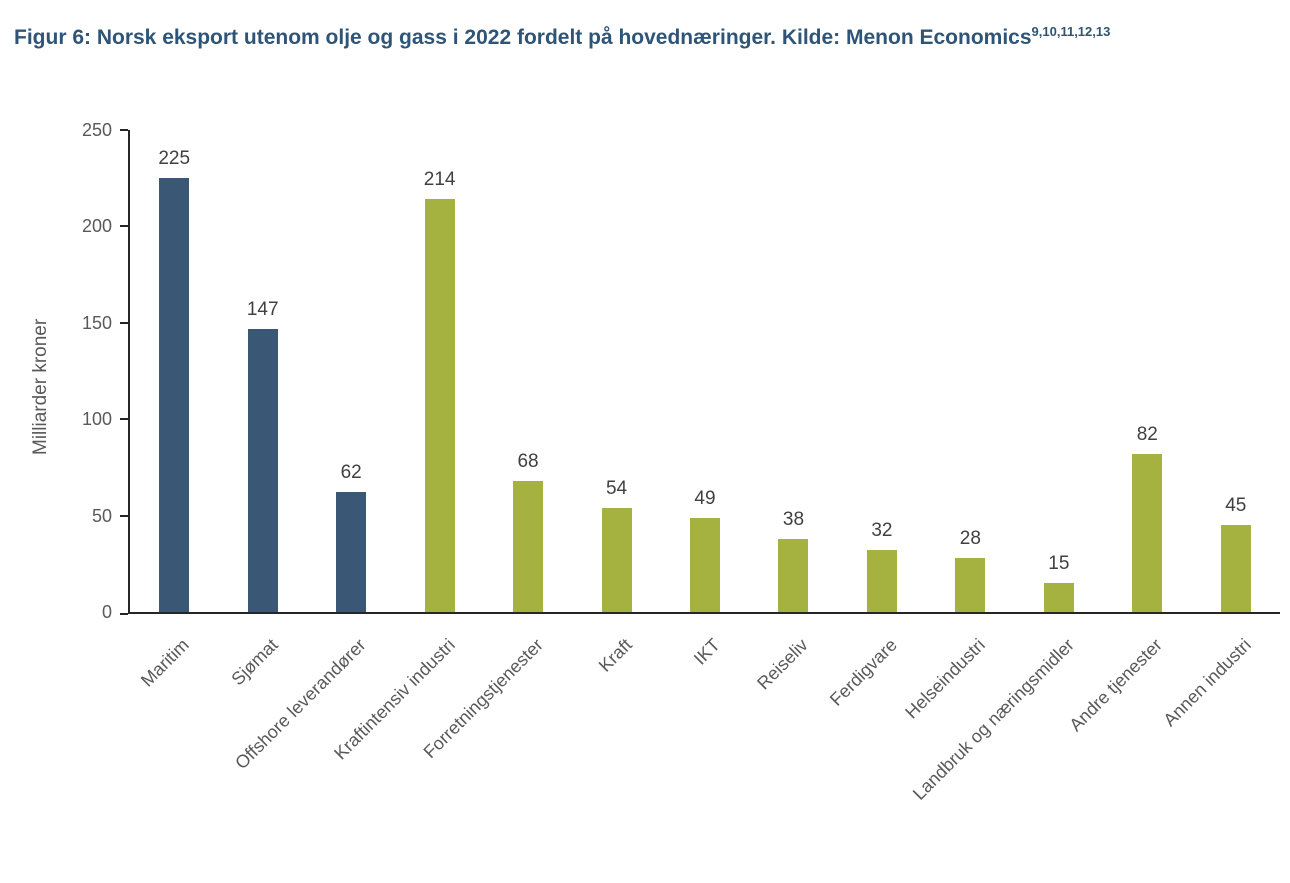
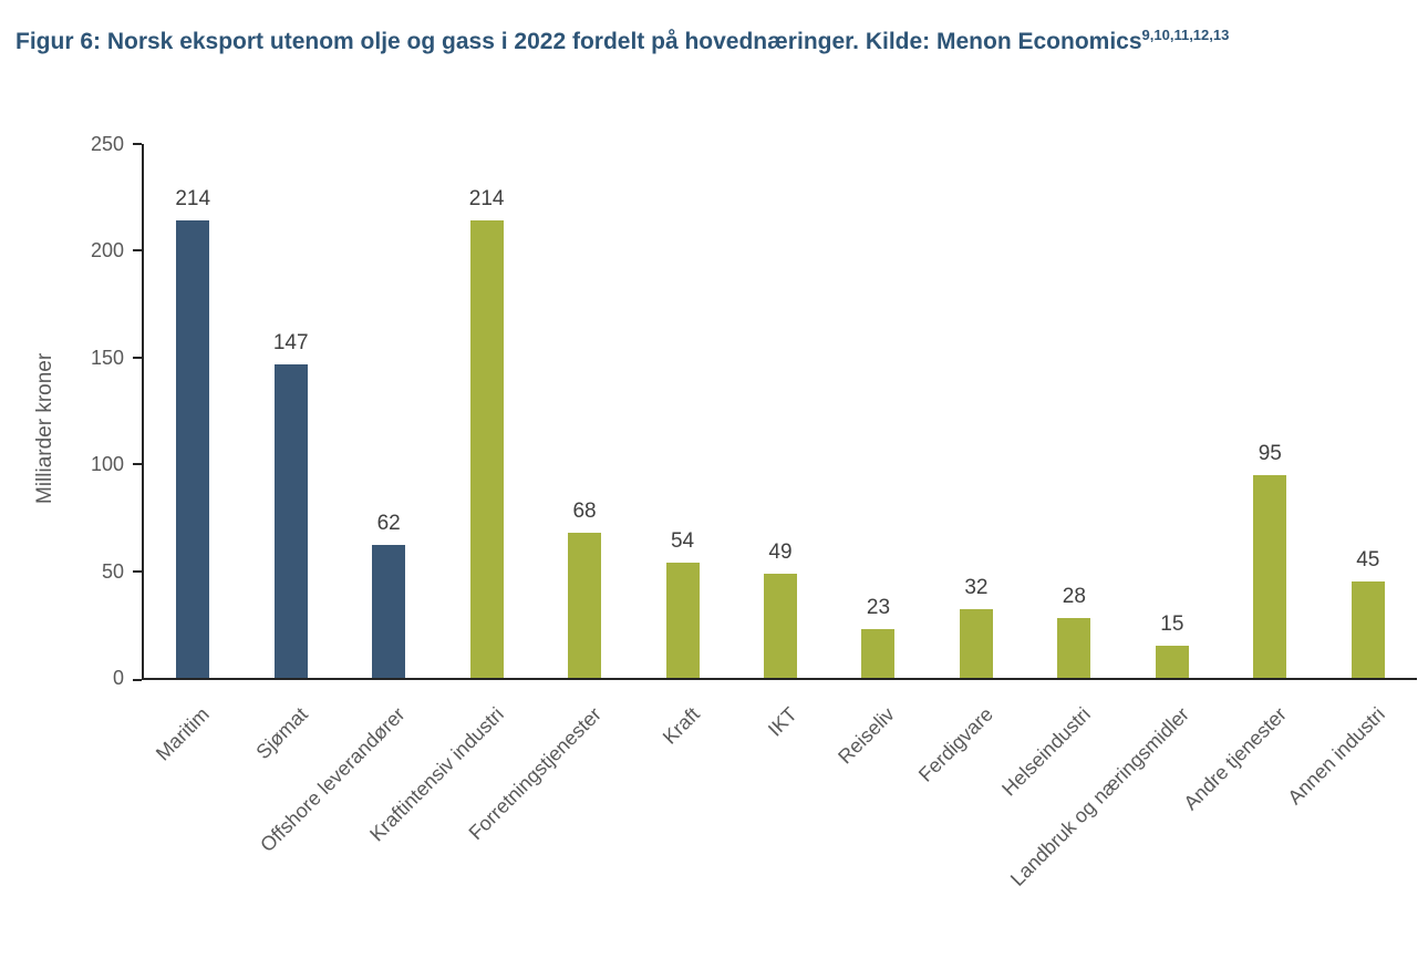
Maritim: 225 -> 214
Reiseliv: 38 -> 23
Andre tjenester: 82 -> 95
